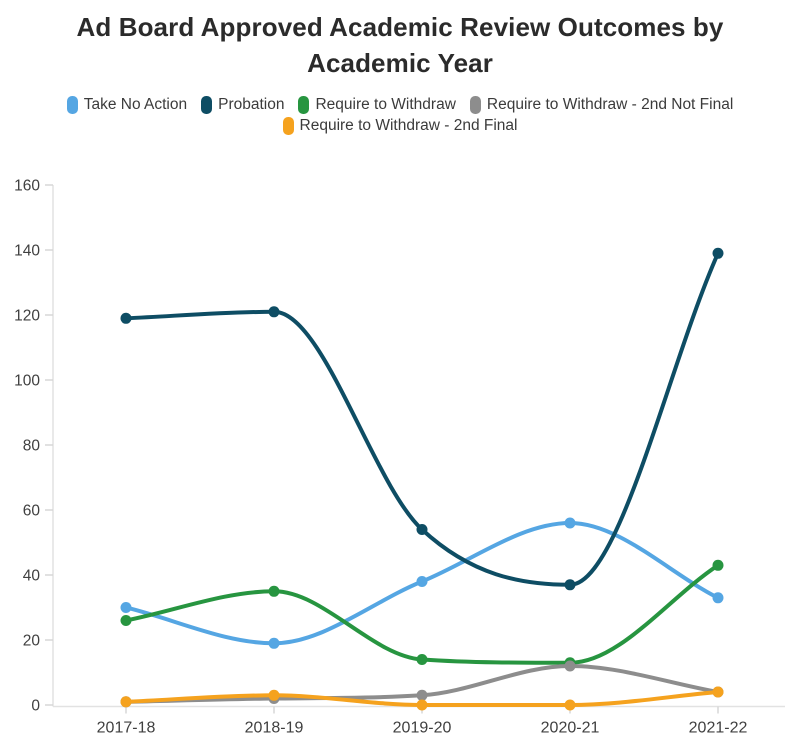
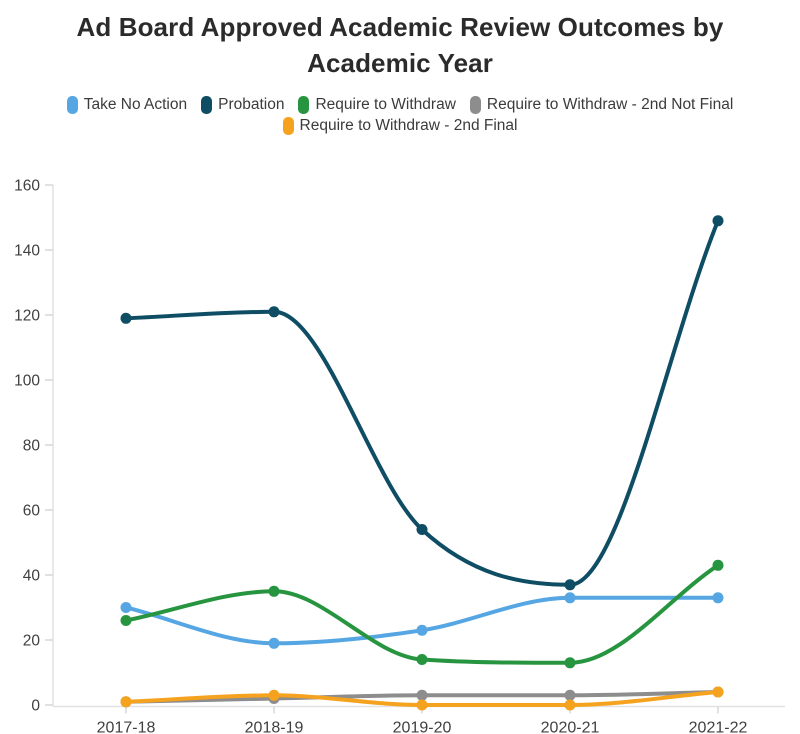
Take No Action/2019-20: 38 -> 23
Take No Action/2020-21: 56 -> 33
Require to Withdraw - 2nd Not Final/2020-21: 12 -> 3
Probation/2021-22: 139 -> 149
